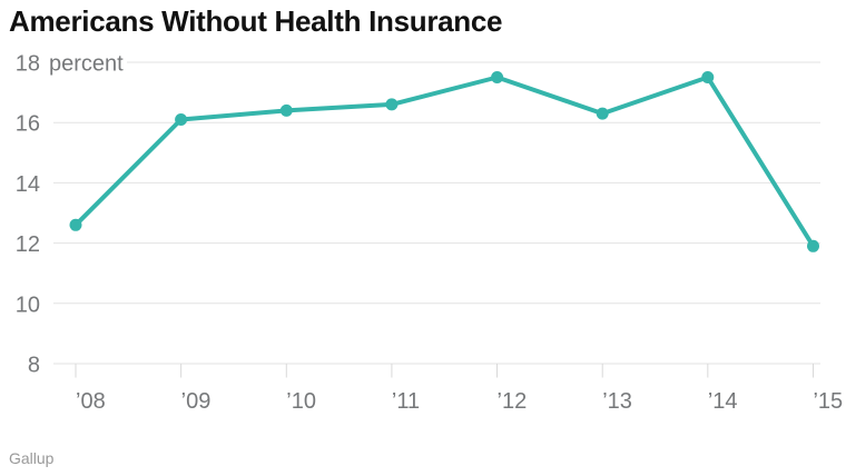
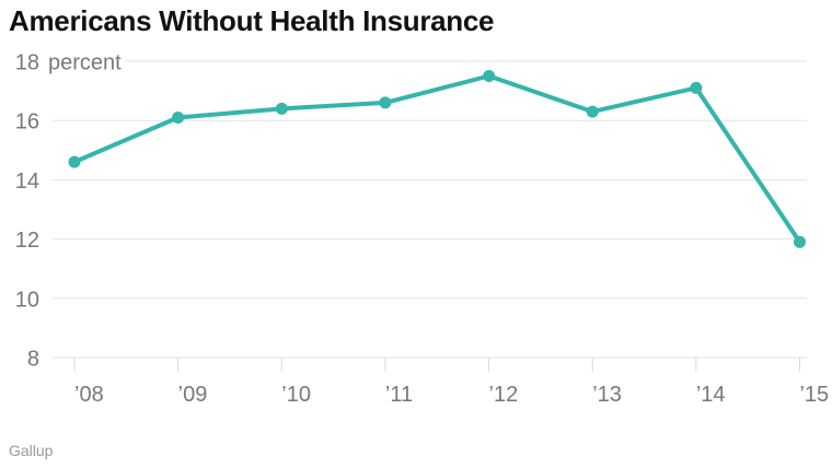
’08: 12.6 -> 14.6
’14: 17.5 -> 17.1
